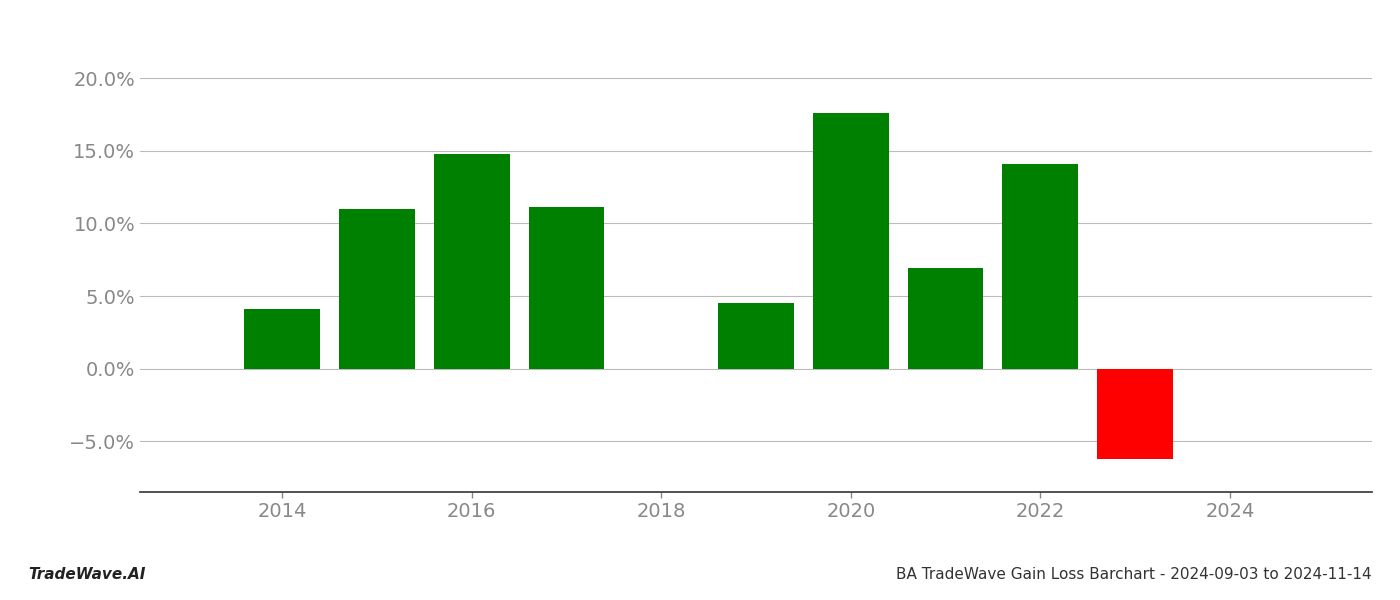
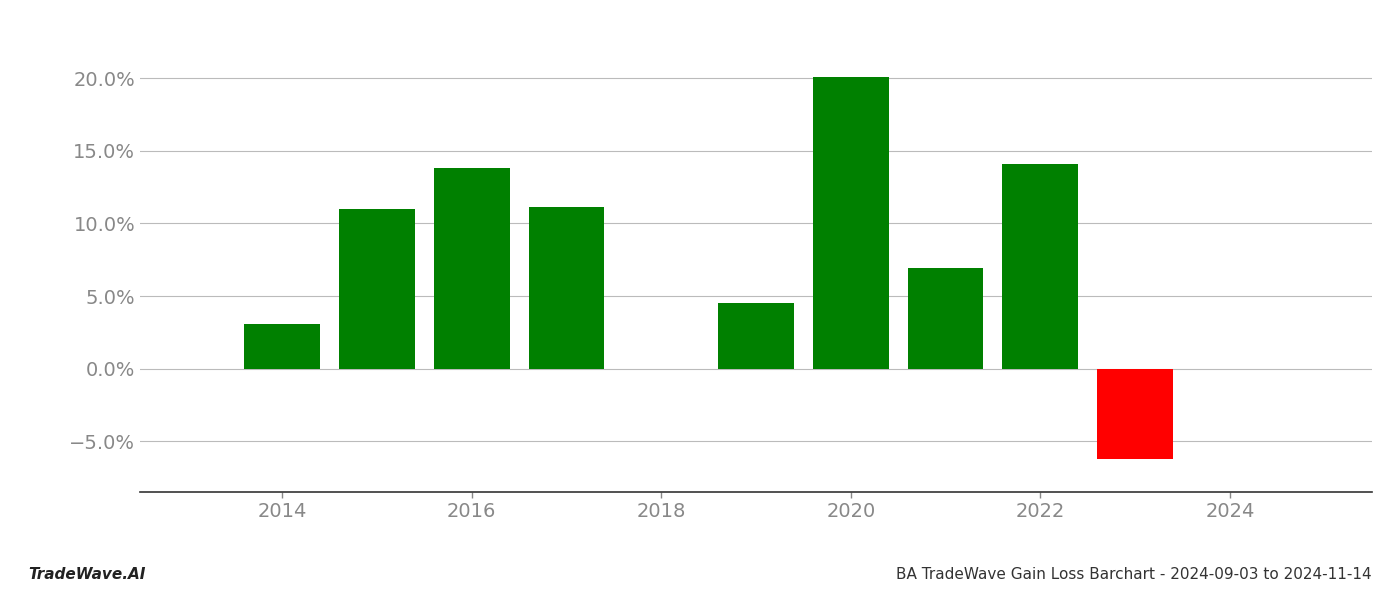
2014: 4.1% -> 3.1%
2016: 14.8% -> 13.8%
2020: 17.6% -> 20.1%
